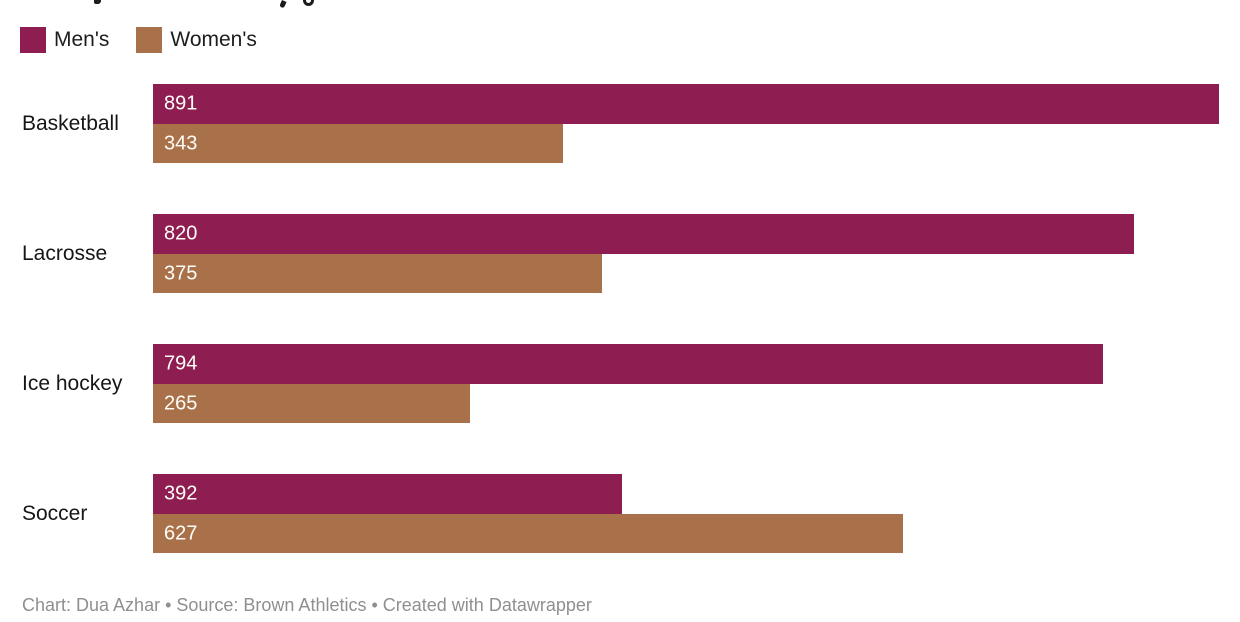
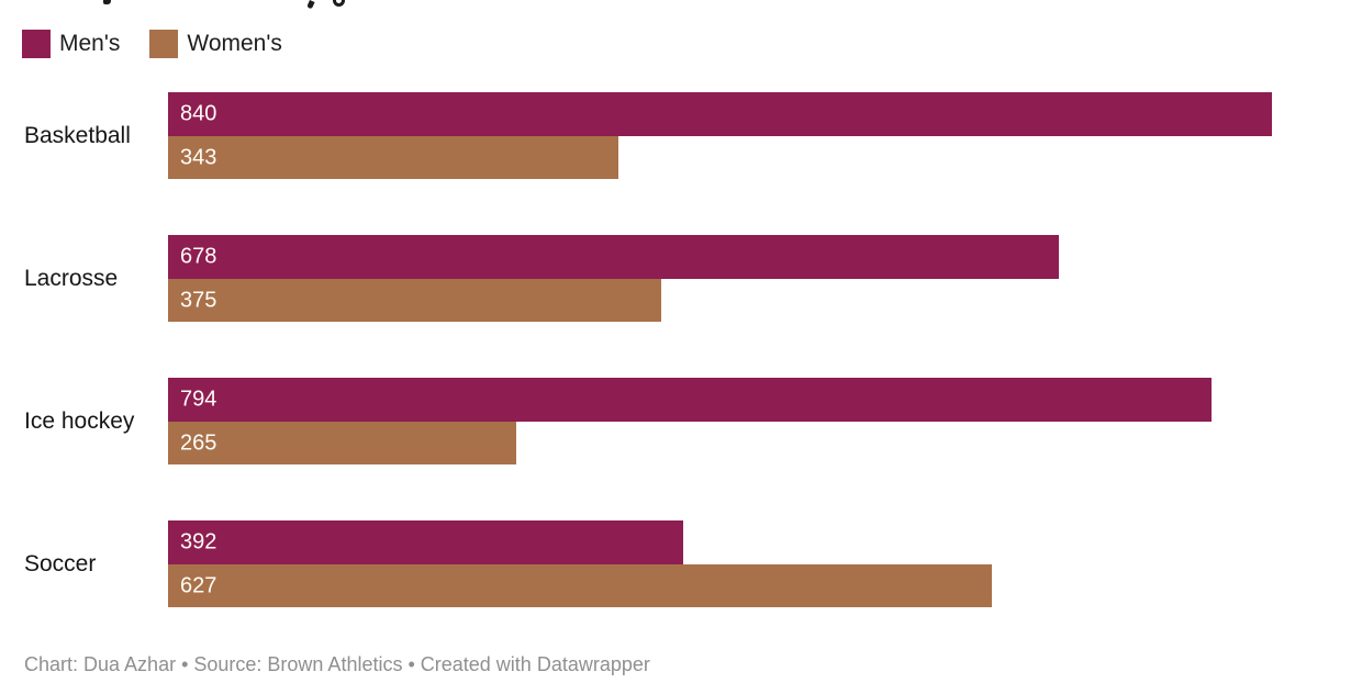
Men's/Basketball: 891 -> 840
Men's/Lacrosse: 820 -> 678
